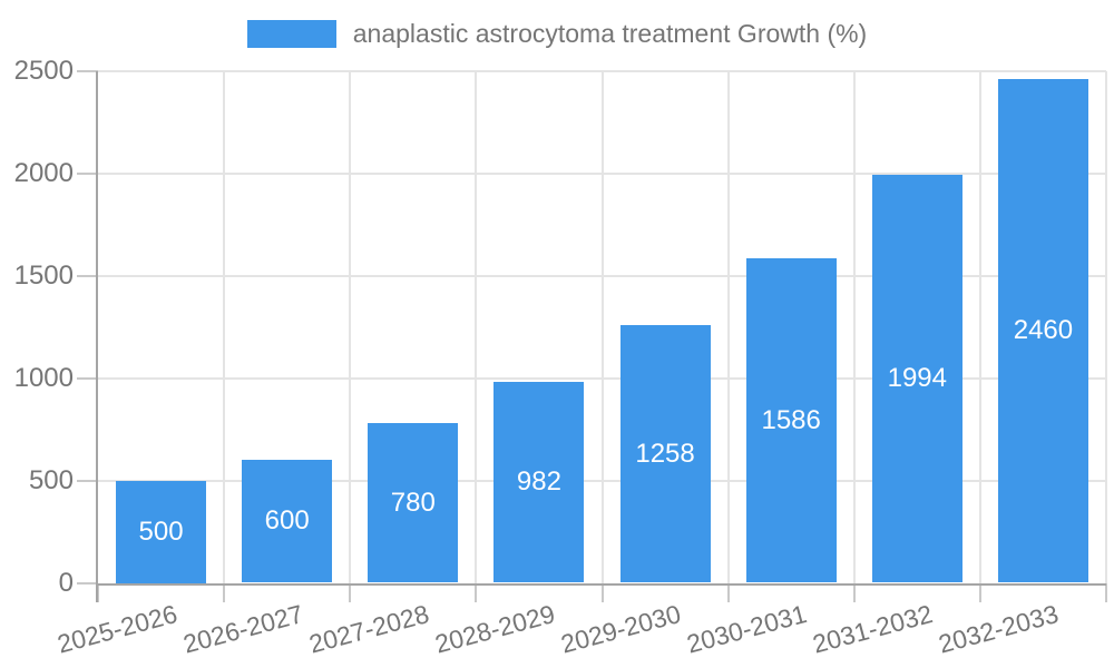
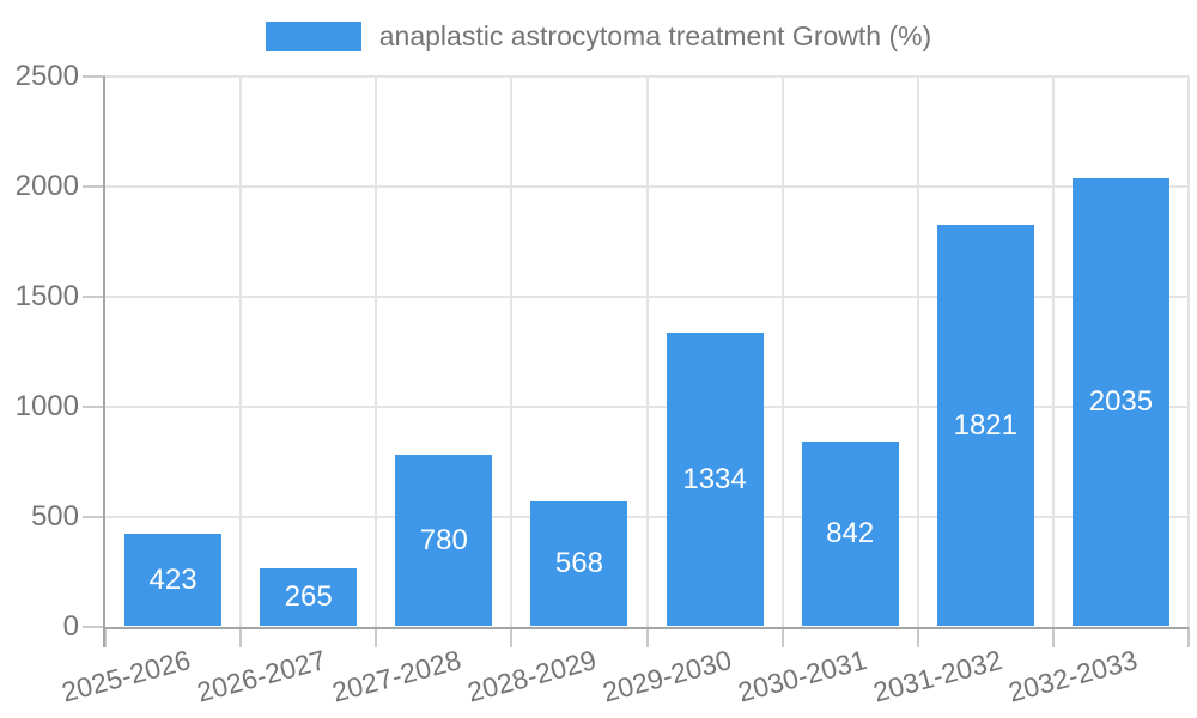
2025-2026: 500 -> 423
2026-2027: 600 -> 265
2028-2029: 982 -> 568
2029-2030: 1258 -> 1334
2030-2031: 1586 -> 842
2031-2032: 1994 -> 1821
2032-2033: 2460 -> 2035
